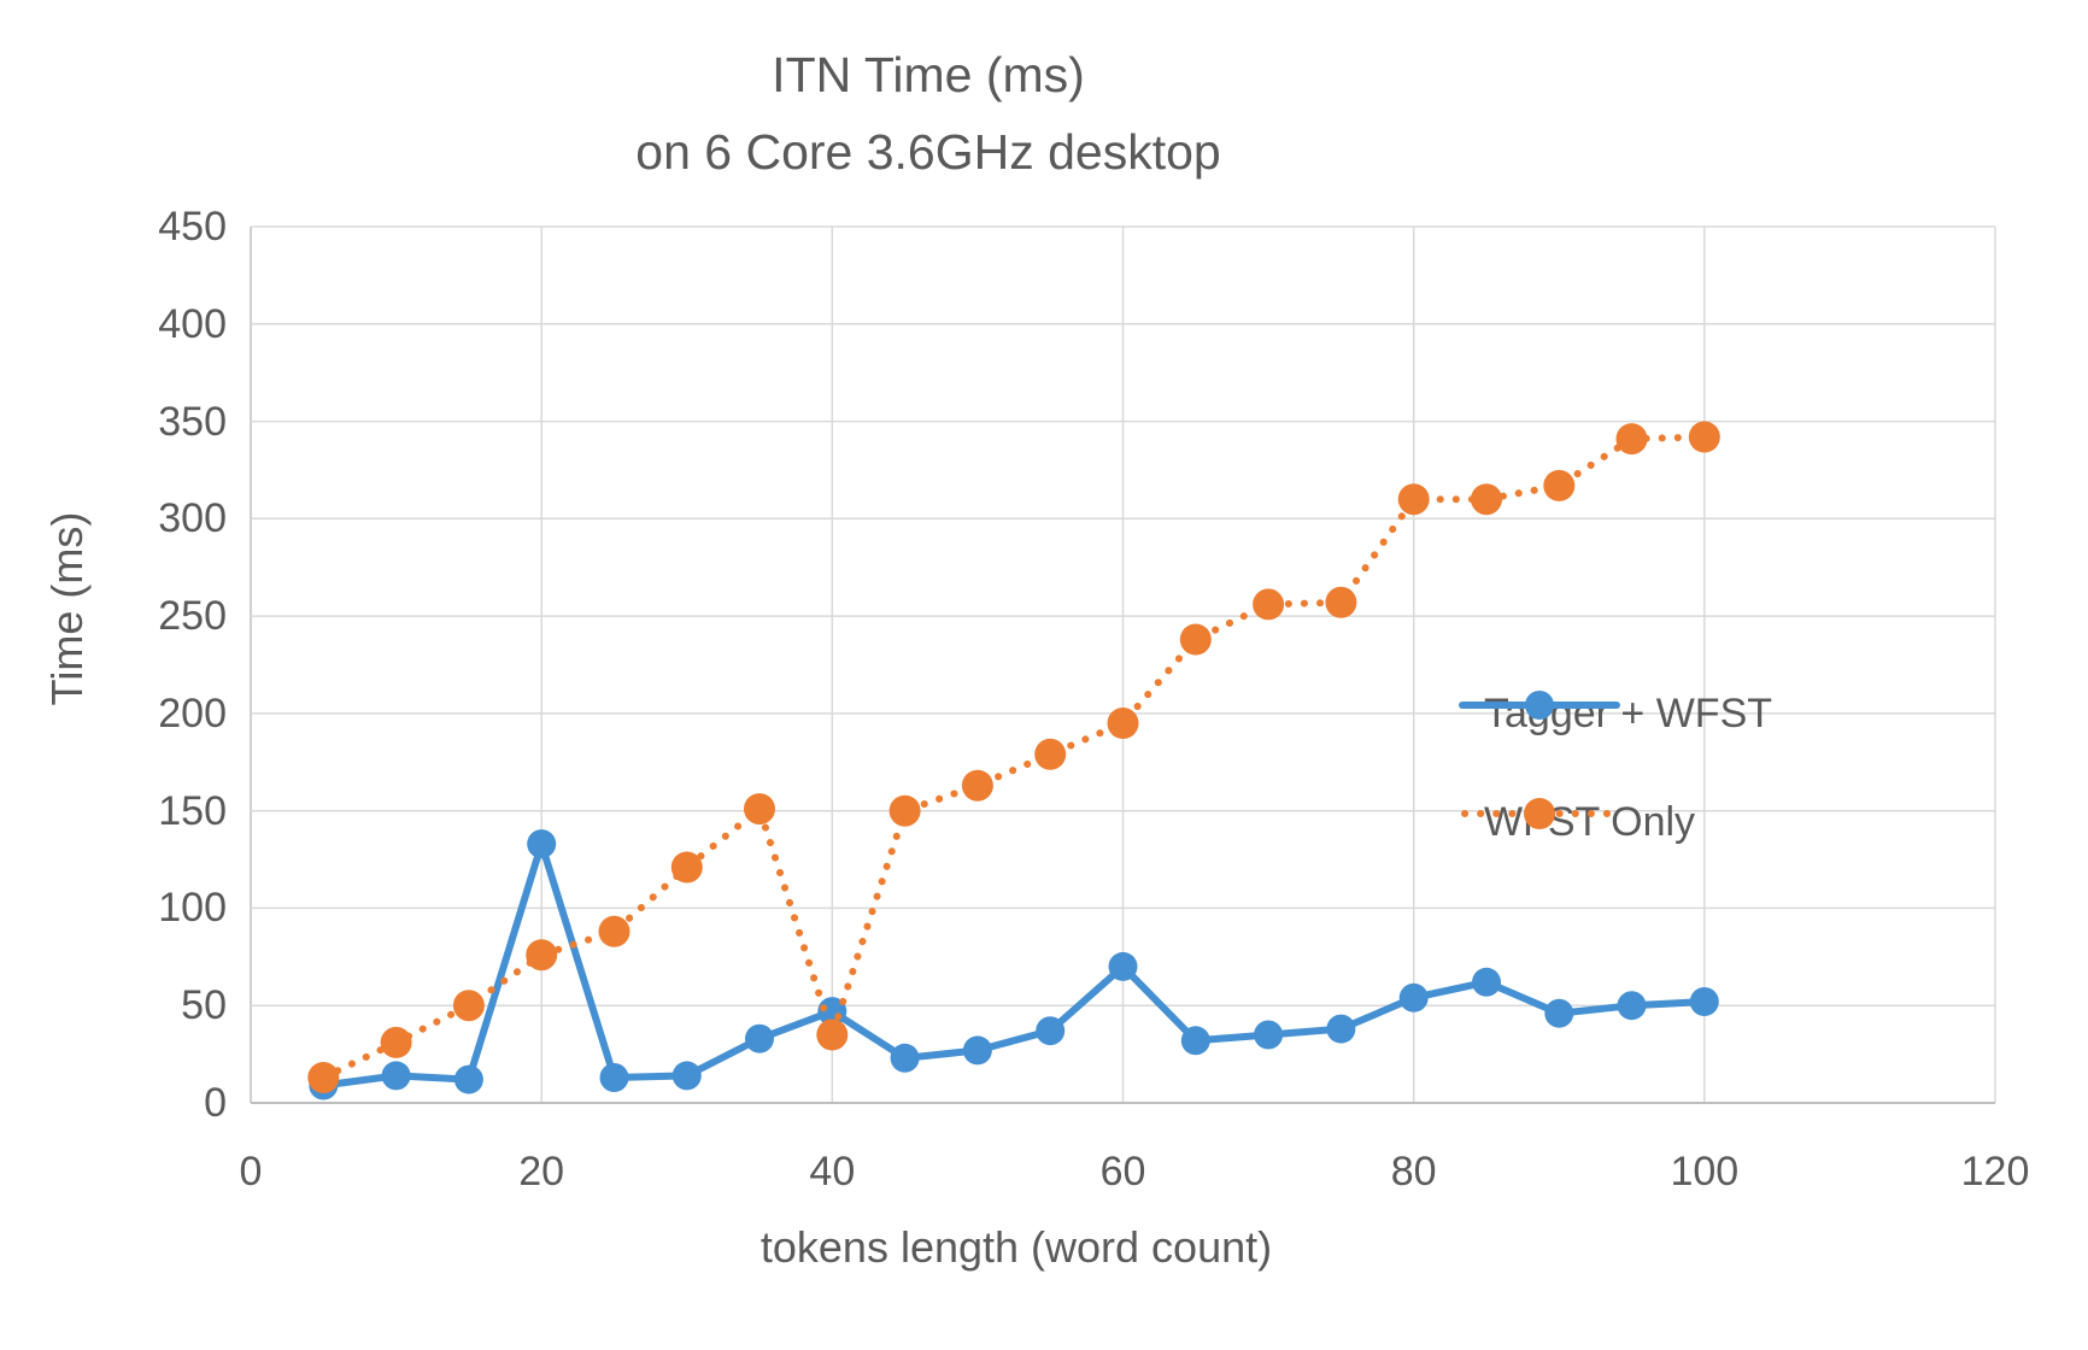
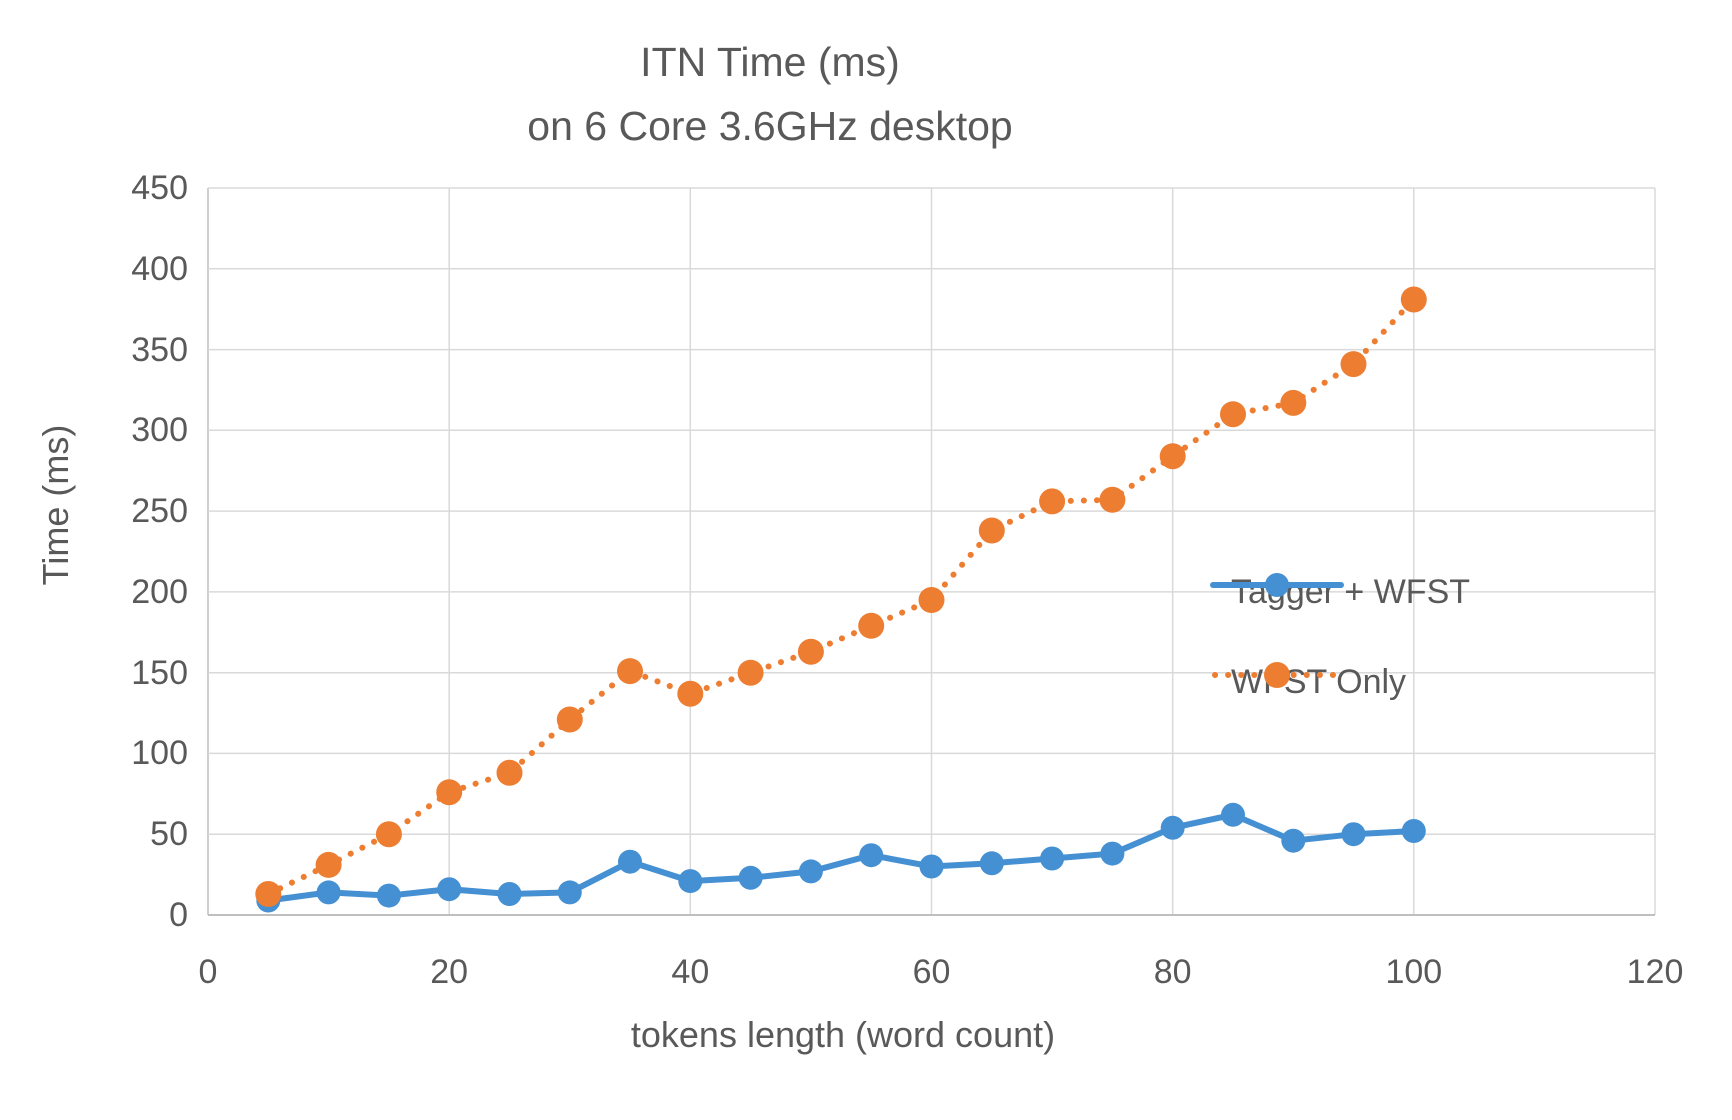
Tagger + WFST/20: 133 -> 16
Tagger + WFST/40: 47 -> 21
WFST Only/40: 35 -> 137
Tagger + WFST/60: 70 -> 30
WFST Only/80: 310 -> 284
WFST Only/100: 342 -> 381
